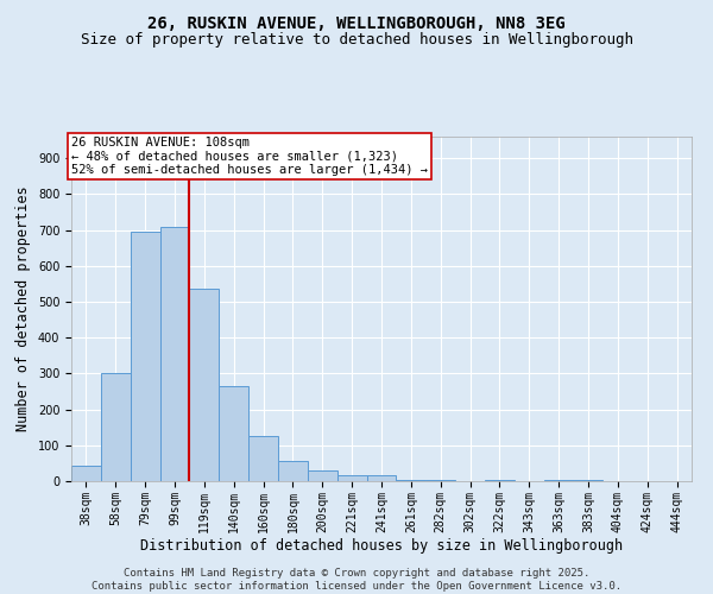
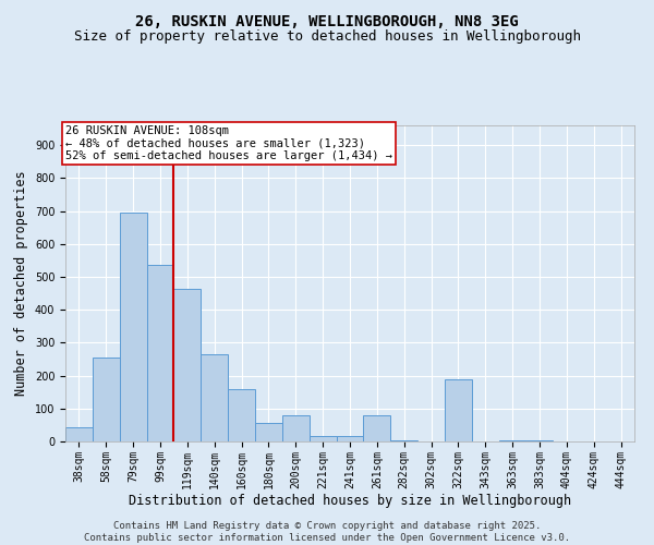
58sqm: 300 -> 255
99sqm: 710 -> 535
119sqm: 535 -> 465
160sqm: 125 -> 160
200sqm: 30 -> 80
261sqm: 4 -> 80
322sqm: 4 -> 190
